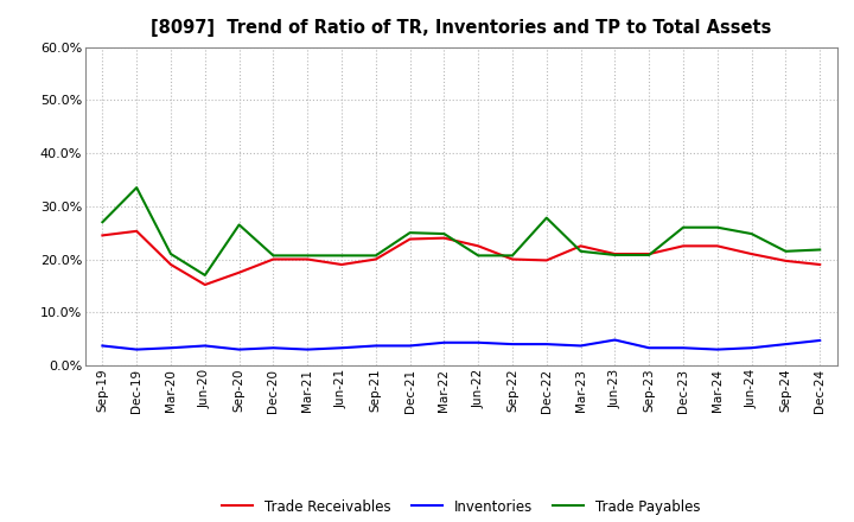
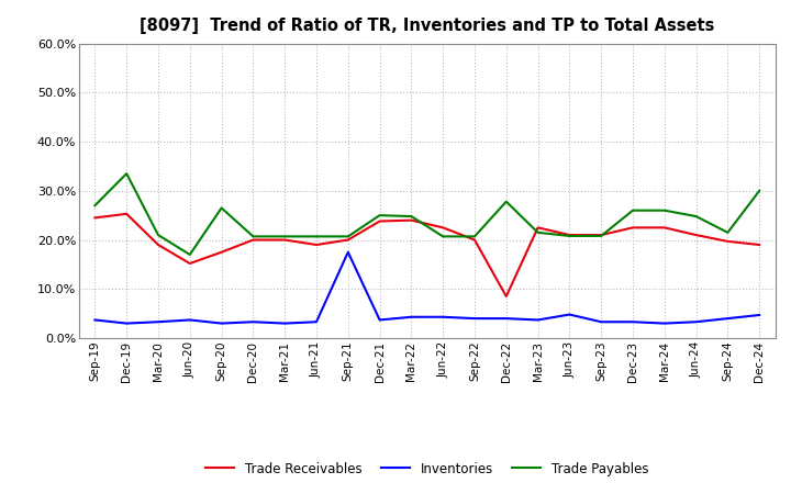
Inventories/Sep-21: 3.7% -> 17.5%
Trade Receivables/Dec-22: 19.8% -> 8.5%
Trade Payables/Dec-24: 21.8% -> 30.0%
